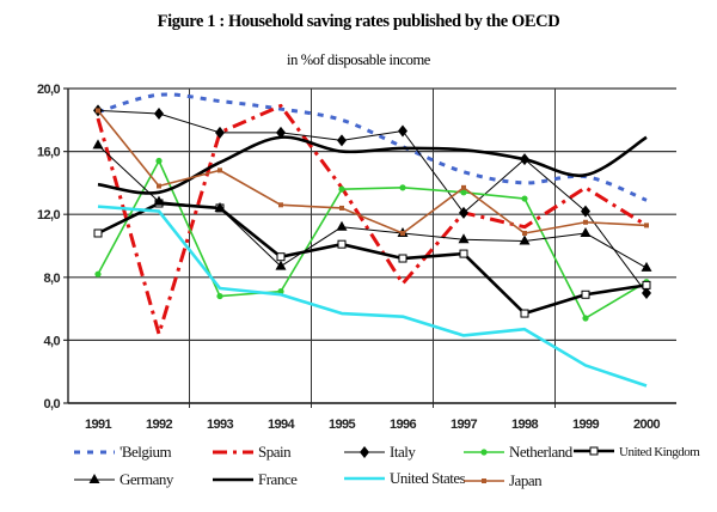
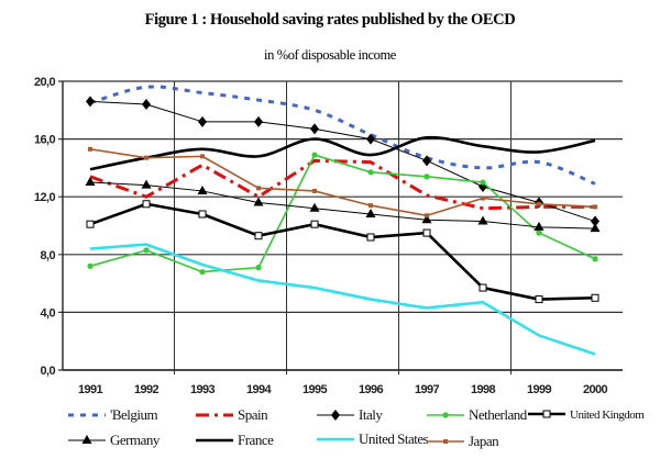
Spain/1991: 18,1 -> 13,4
Netherland/1991: 8,2 -> 7,2
United Kingdom/1991: 10,8 -> 10,1
Germany/1991: 16,4 -> 13,0
United States/1991: 12,5 -> 8,4
Japan/1991: 18,6 -> 15,3
Spain/1992: 4,4 -> 12,0
Netherland/1992: 15,4 -> 8,3
United Kingdom/1992: 12,7 -> 11,5
France/1992: 13,4 -> 14,7
United States/1992: 12,2 -> 8,7
Japan/1992: 13,8 -> 14,7
Spain/1993: 17,2 -> 14,2
United Kingdom/1993: 12,4 -> 10,8
Spain/1994: 18,9 -> 12,0
Germany/1994: 8,7 -> 11,6
France/1994: 16,9 -> 14,8
United States/1994: 6,9 -> 6,2
Spain/1995: 13,7 -> 14,5
Netherland/1995: 13,6 -> 14,9
Spain/1996: 7,6 -> 14,4
Italy/1996: 17,3 -> 16,0
France/1996: 16,2 -> 14,9
United States/1996: 5,5 -> 4,9
Japan/1996: 10,8 -> 11,4
Italy/1997: 12,1 -> 14,5
Japan/1997: 13,7 -> 10,7
Italy/1998: 15,5 -> 12,7
Japan/1998: 10,8 -> 11,9
Spain/1999: 13,7 -> 11,3
Italy/1999: 12,2 -> 11,6
Netherland/1999: 5,4 -> 9,5
United Kingdom/1999: 6,9 -> 4,9
Germany/1999: 10,8 -> 9,9
France/1999: 14,5 -> 15,1
Italy/2000: 7,0 -> 10,3
United Kingdom/2000: 7,5 -> 5,0
Germany/2000: 8,6 -> 9,8
France/2000: 16,9 -> 15,9
